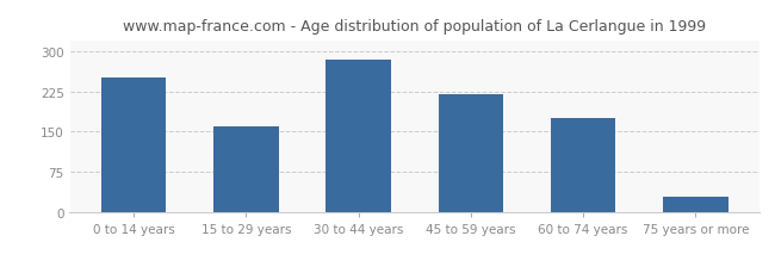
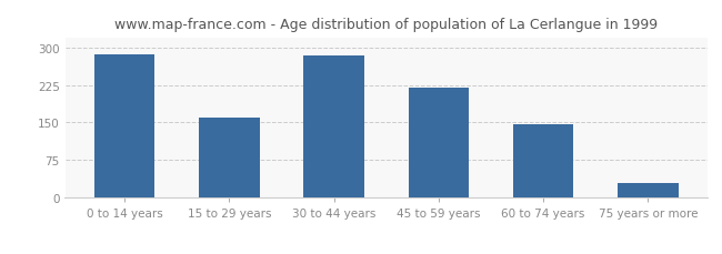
0 to 14 years: 250 -> 285
60 to 74 years: 175 -> 147
